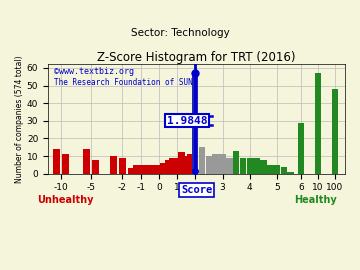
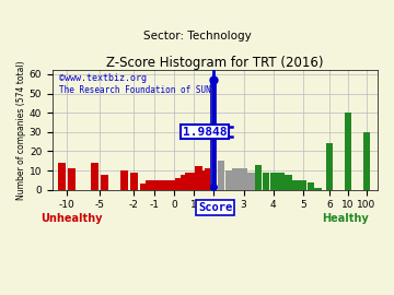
6: 29 -> 24
10: 57 -> 40
100: 48 -> 30
